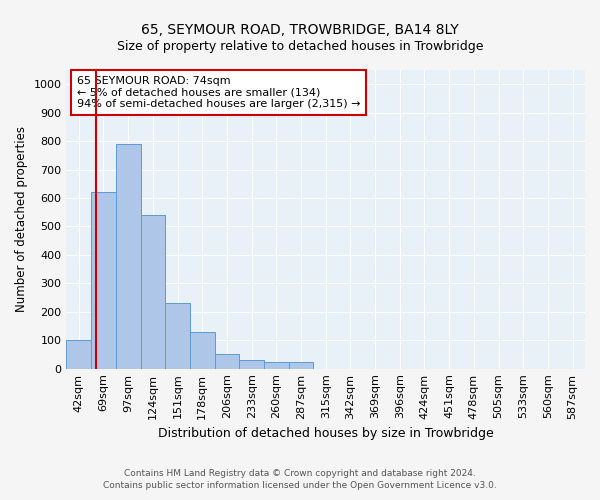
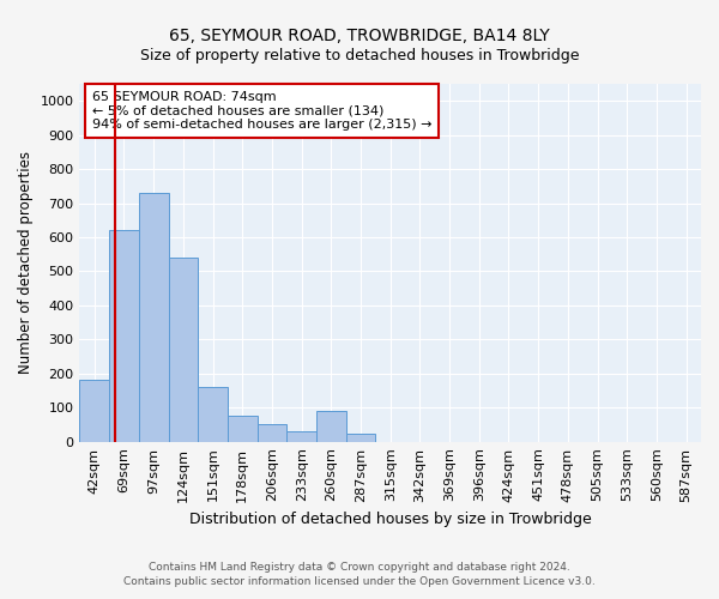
42sqm: 100 -> 180
97sqm: 790 -> 730
151sqm: 230 -> 160
178sqm: 130 -> 75
260sqm: 25 -> 90
